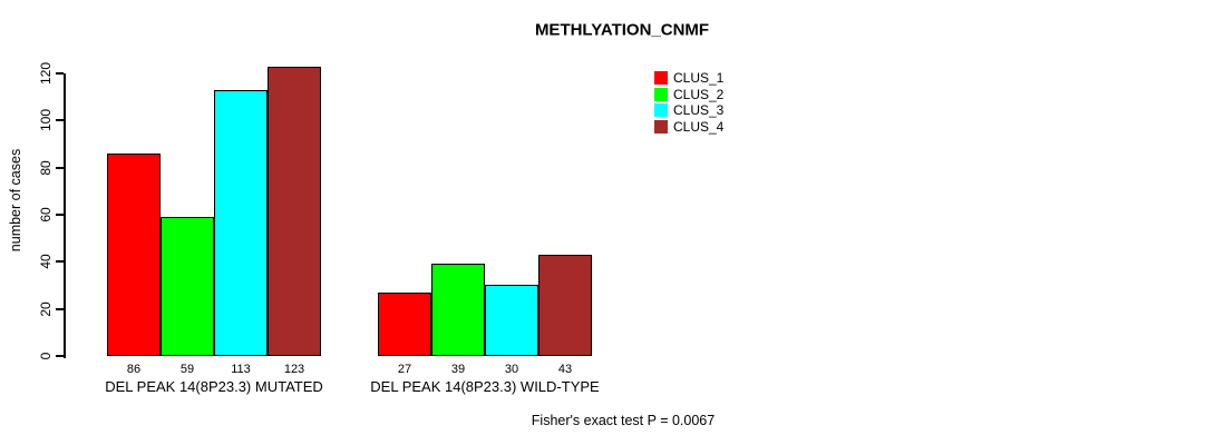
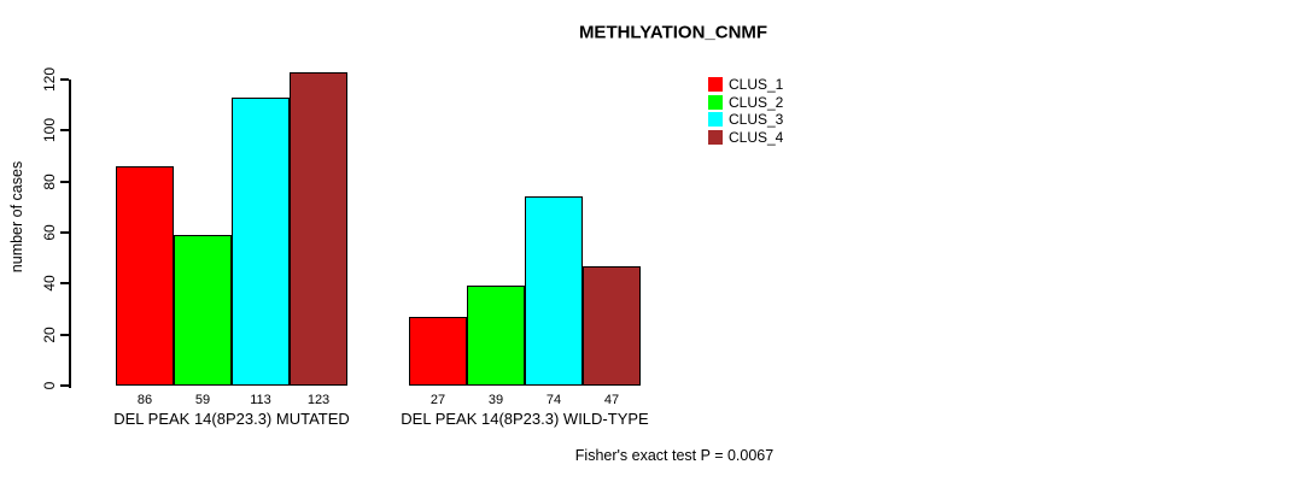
CLUS_3/DEL PEAK 14(8P23.3) WILD-TYPE: 30 -> 74
CLUS_4/DEL PEAK 14(8P23.3) WILD-TYPE: 43 -> 47
